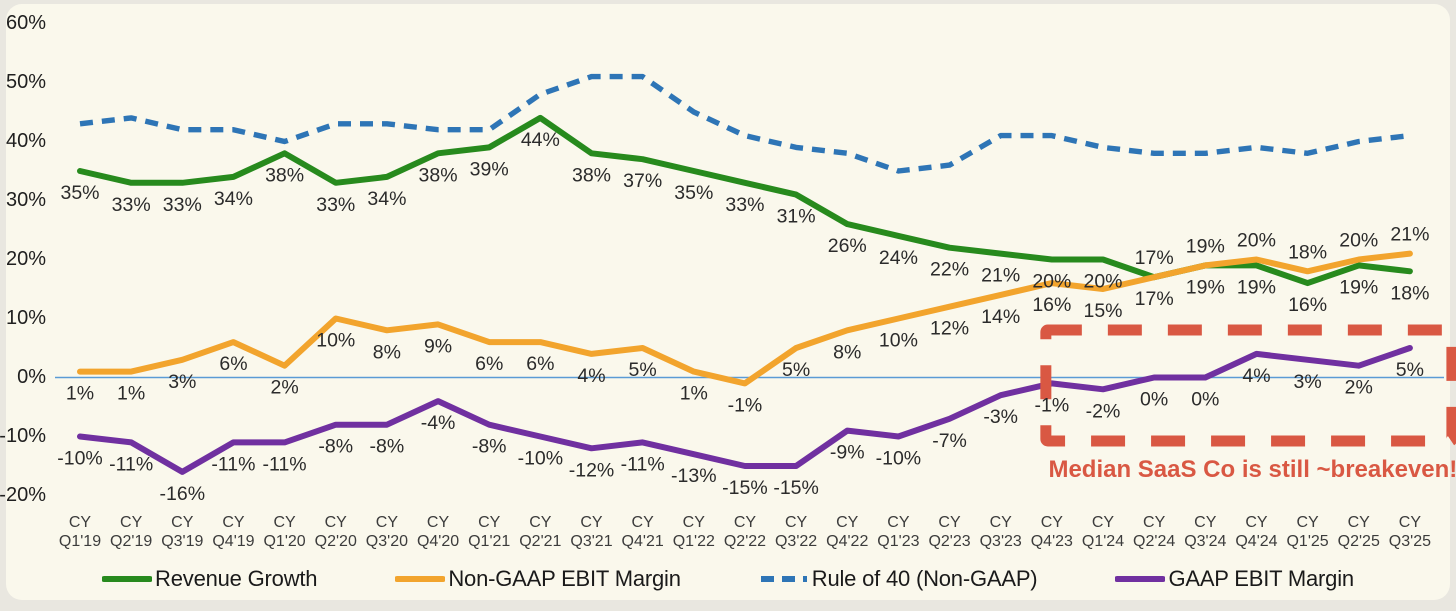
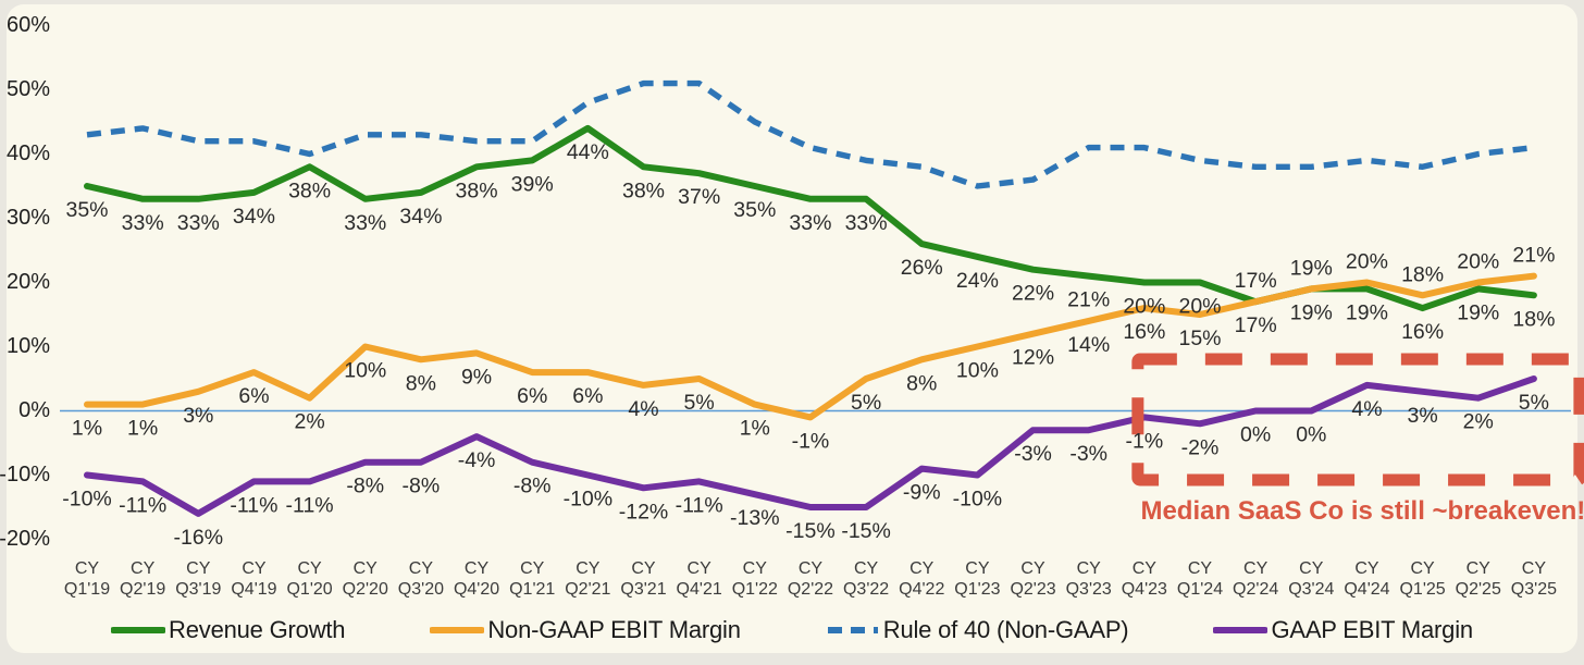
Revenue Growth/CY Q3'22: 31% -> 33%
GAAP EBIT Margin/CY Q2'23: -7% -> -3%
